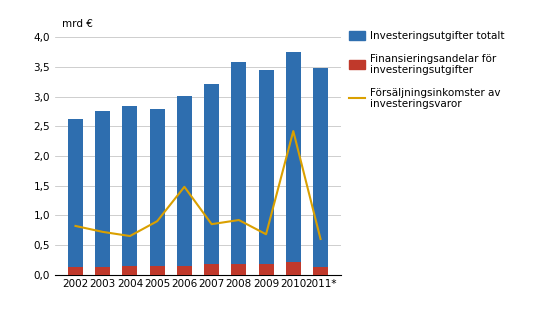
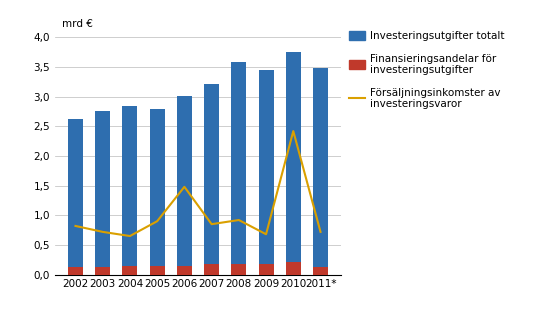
Försäljningsinkomster av investeringsvaror/2011*: 0,60 -> 0,72
